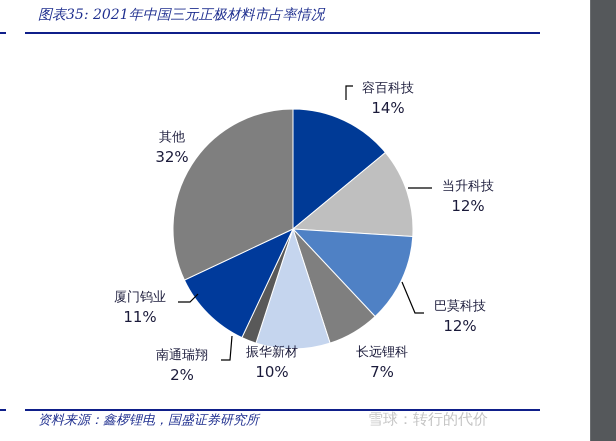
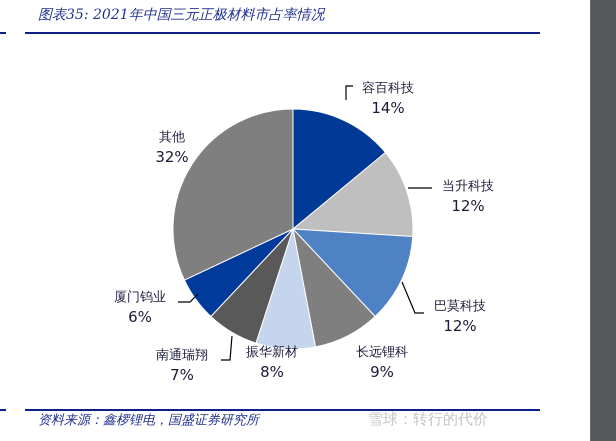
长远锂科: 7% -> 9%
振华新材: 10% -> 8%
南通瑞翔: 2% -> 7%
厦门钨业: 11% -> 6%
